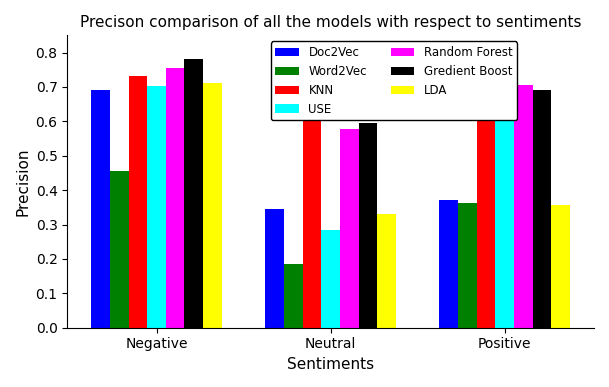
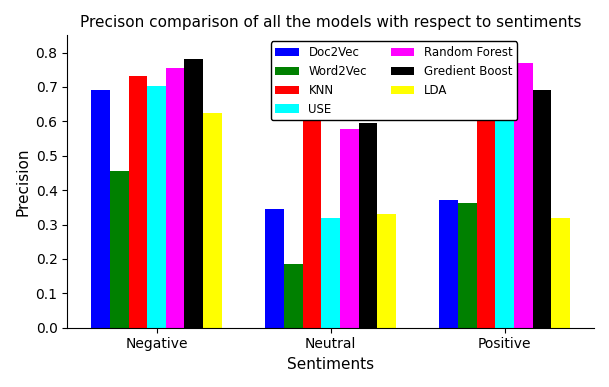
LDA/Negative: 0.710 -> 0.625
USE/Neutral: 0.285 -> 0.320
Random Forest/Positive: 0.705 -> 0.770
LDA/Positive: 0.358 -> 0.320
